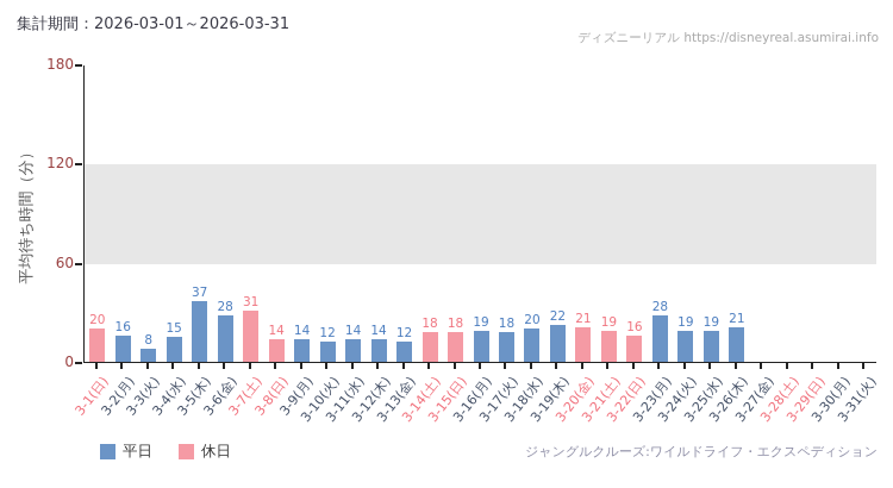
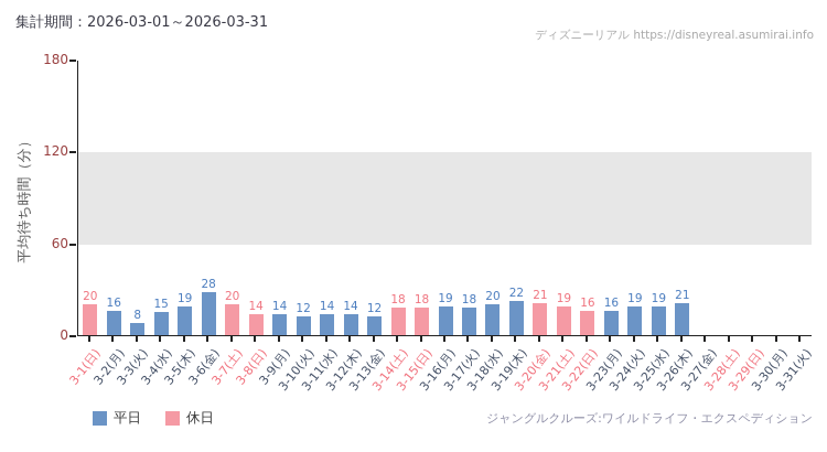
3-5(木): 37 -> 19
3-7(土): 31 -> 20
3-23(月): 28 -> 16
